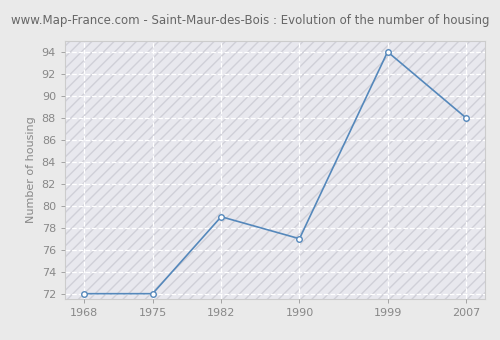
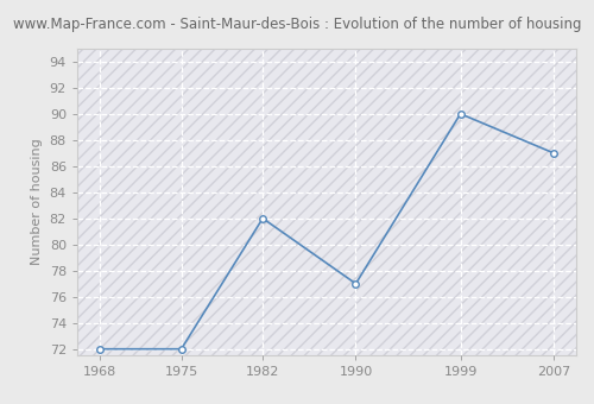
1982: 79 -> 82
1999: 94 -> 90
2007: 88 -> 87
